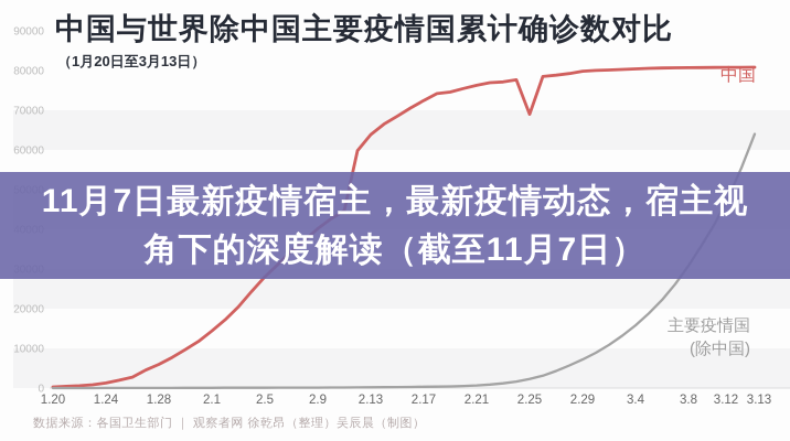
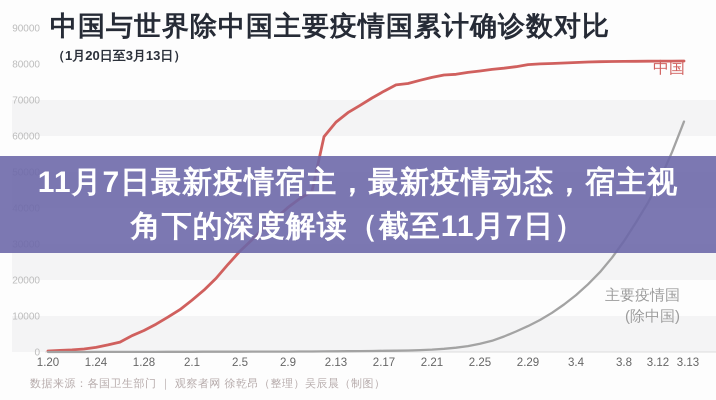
中国/2.25: 69000 -> 78000
